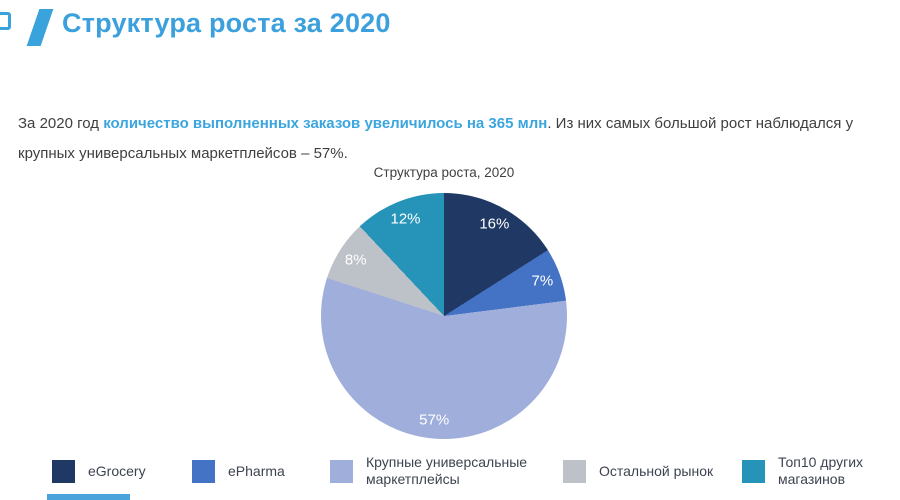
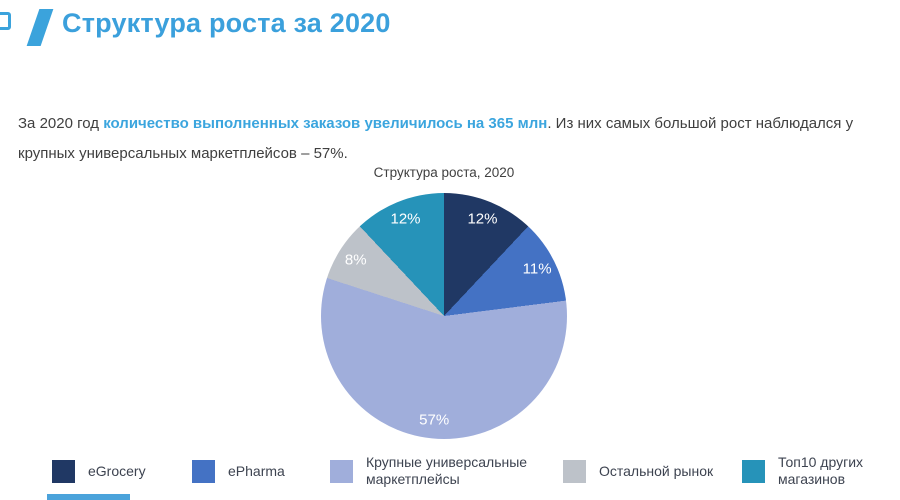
eGrocery: 16% -> 12%
ePharma: 7% -> 11%
